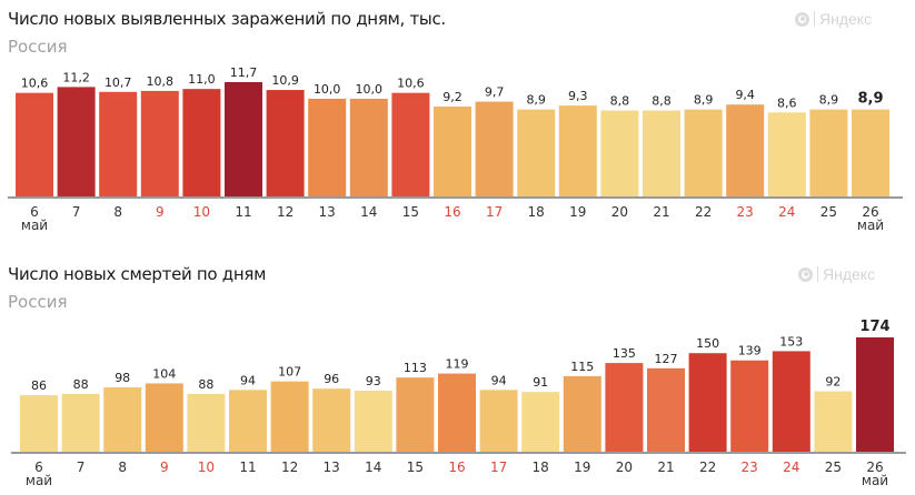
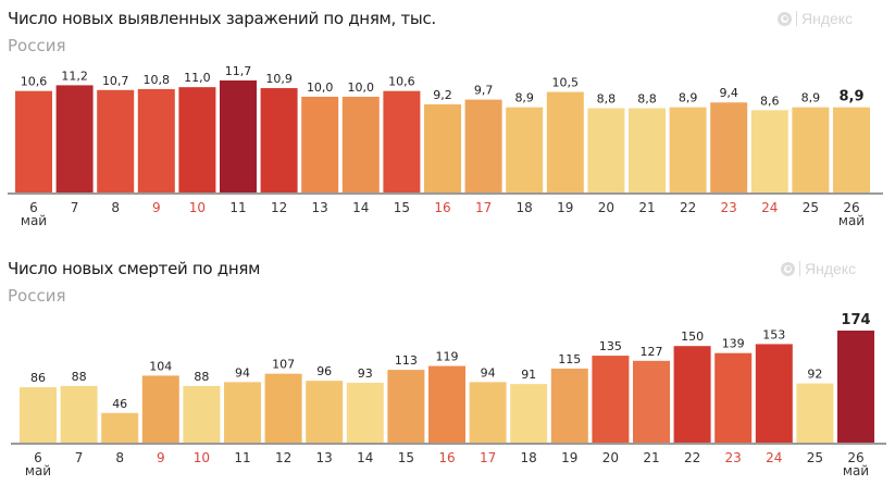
Число новых выявленных заражений по дням, тыс./19: 9,3 -> 10,5
Число новых смертей по дням/8: 98 -> 46
